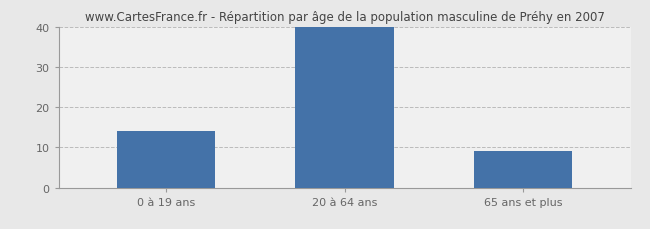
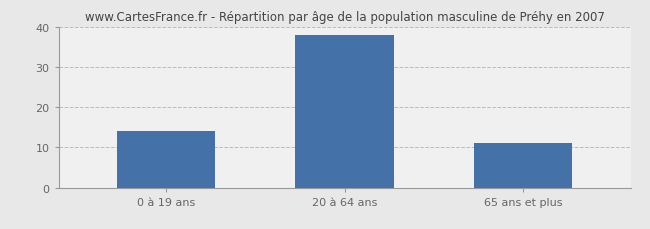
20 à 64 ans: 40 -> 38
65 ans et plus: 9 -> 11
